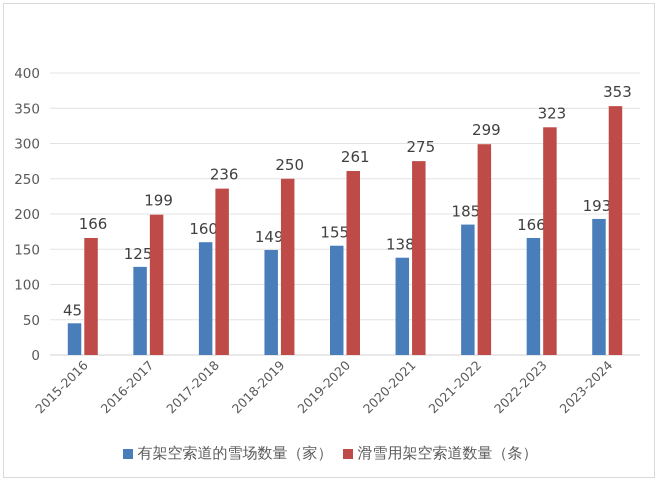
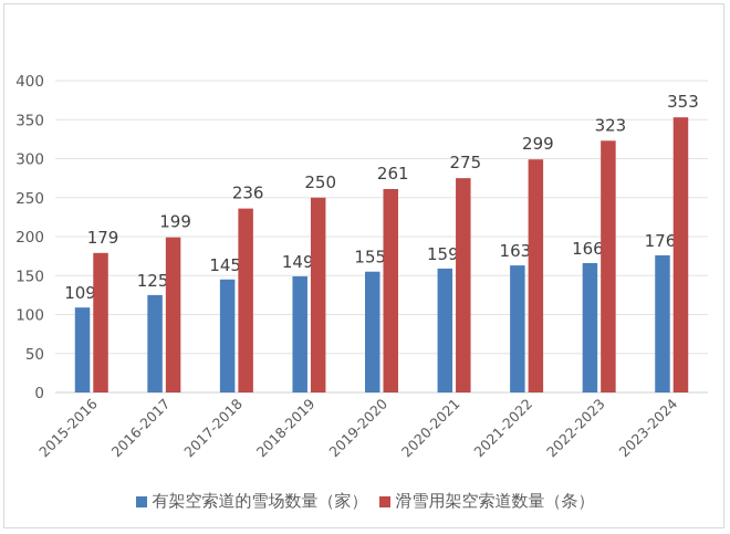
有架空索道的雪场数量（家）/2015-2016: 45 -> 109
滑雪用架空索道数量（条）/2015-2016: 166 -> 179
有架空索道的雪场数量（家）/2017-2018: 160 -> 145
有架空索道的雪场数量（家）/2020-2021: 138 -> 159
有架空索道的雪场数量（家）/2021-2022: 185 -> 163
有架空索道的雪场数量（家）/2023-2024: 193 -> 176
